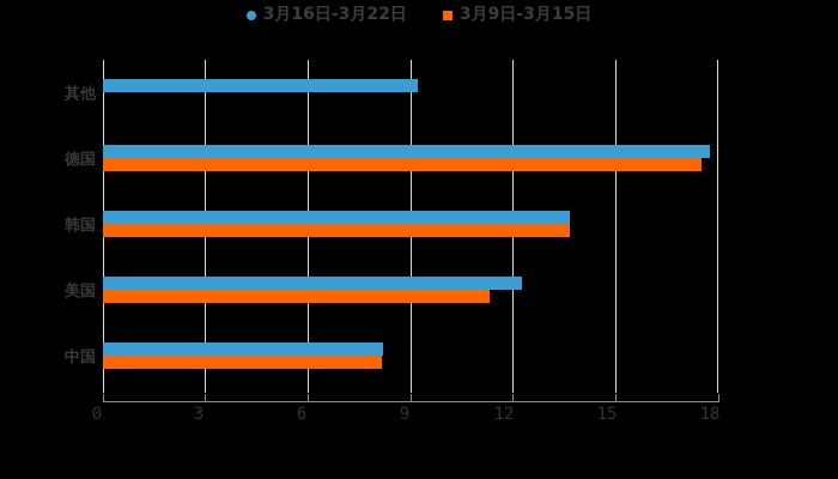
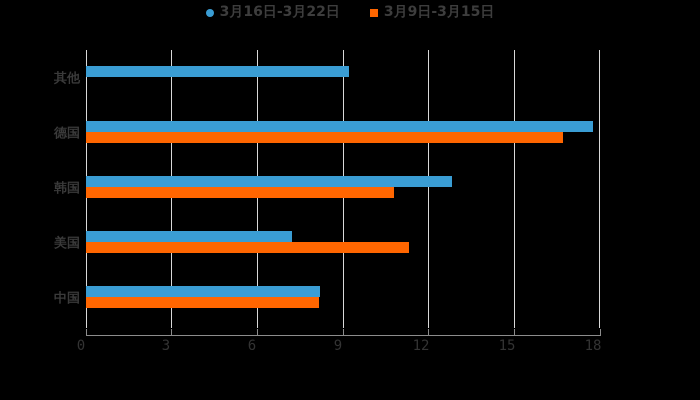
3月9日-3月15日/德国: 17.5 -> 16.7
3月16日-3月22日/韩国: 13.7 -> 12.8
3月9日-3月15日/韩国: 13.7 -> 10.8
3月16日-3月22日/美国: 12.2 -> 7.2
